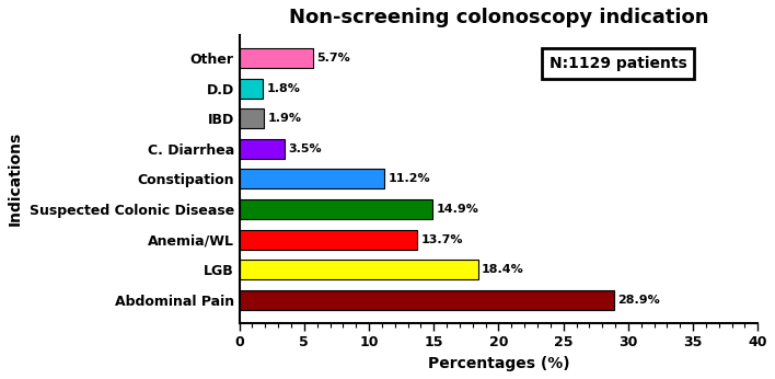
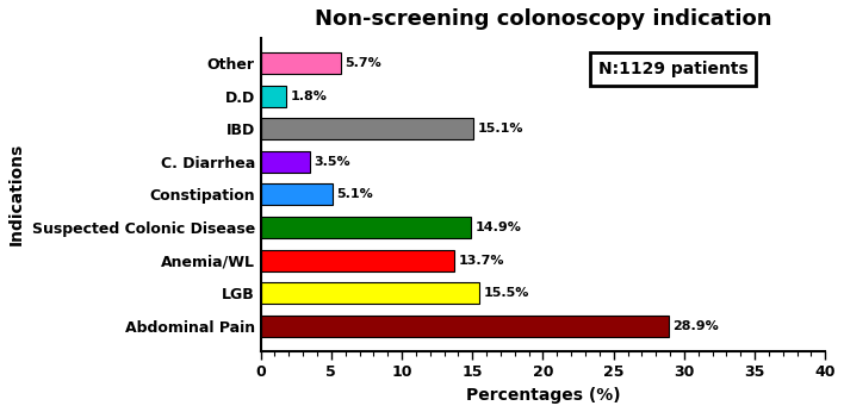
IBD: 1.9% -> 15.1%
Constipation: 11.2% -> 5.1%
LGB: 18.4% -> 15.5%
